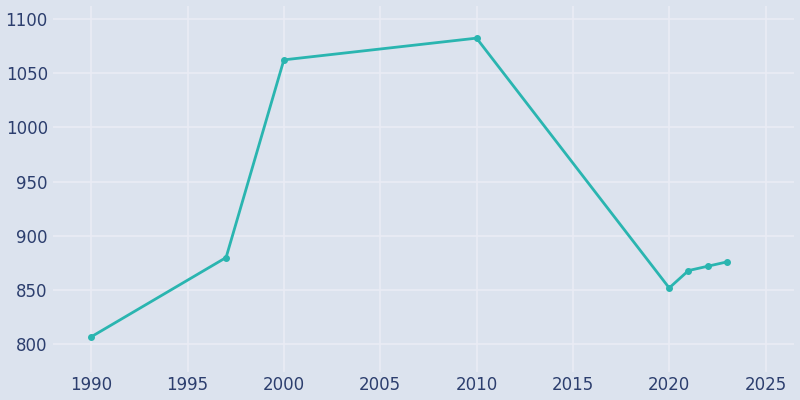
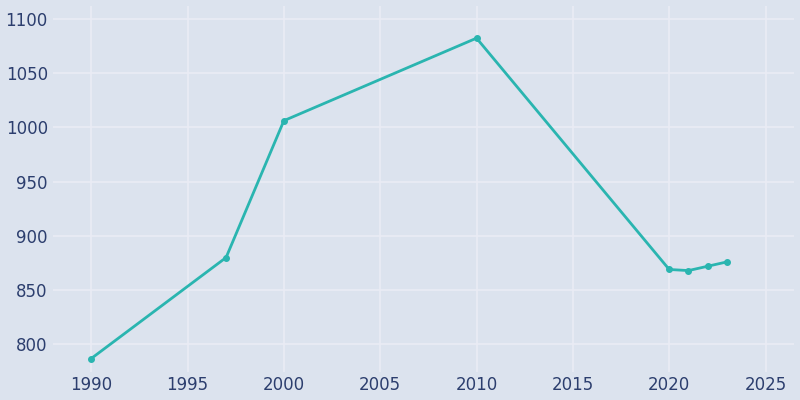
1990: 807 -> 787
2000: 1062 -> 1006
2020: 852 -> 869
